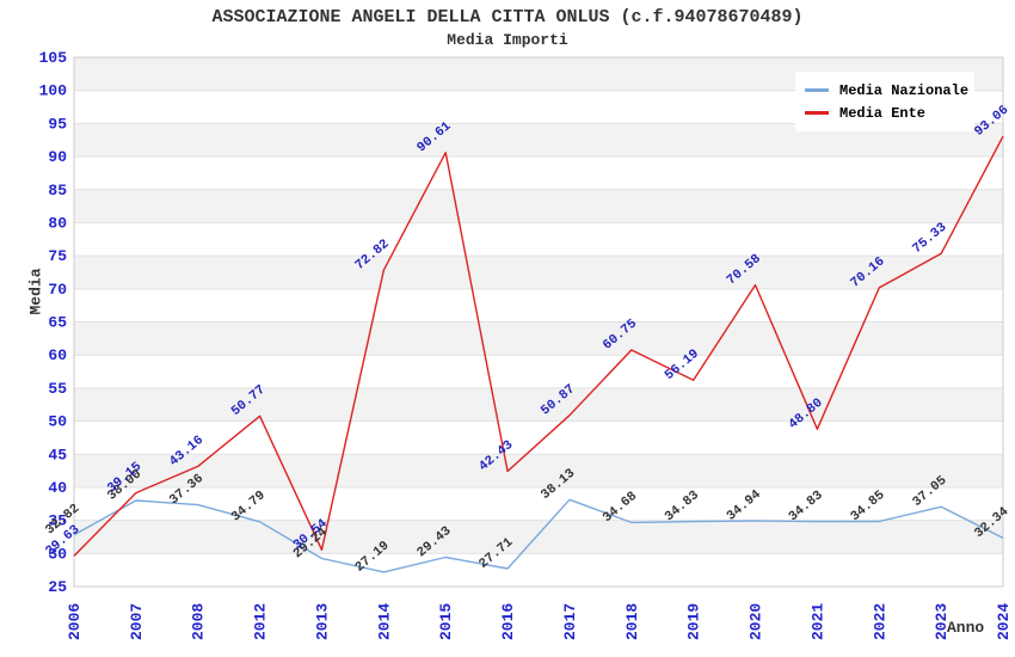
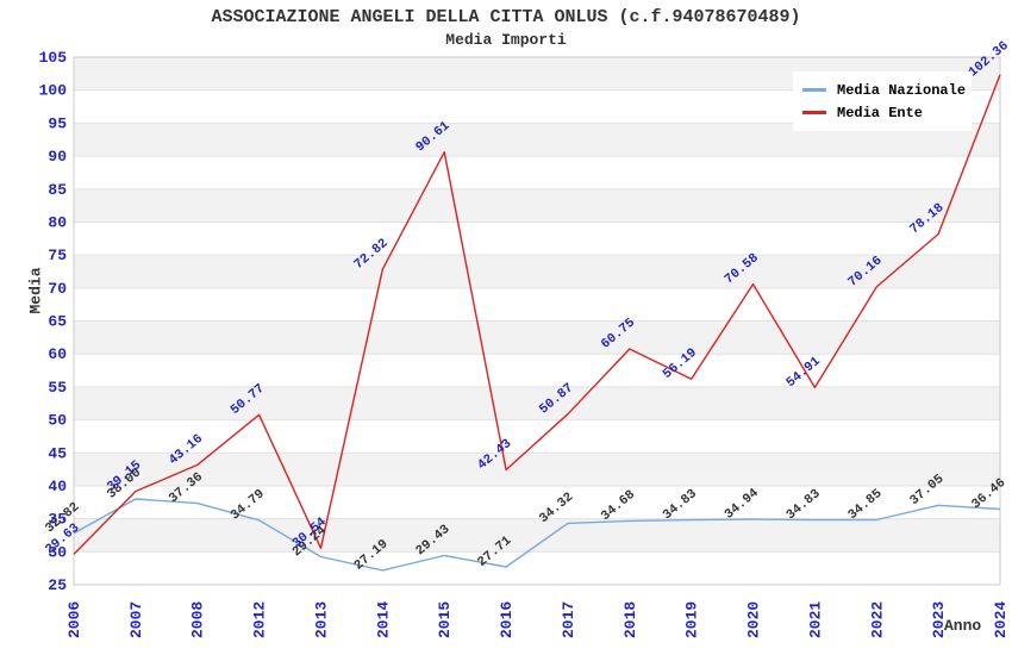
Media Nazionale/2017: 38.13 -> 34.32
Media Ente/2021: 48.80 -> 54.91
Media Ente/2023: 75.33 -> 78.18
Media Nazionale/2024: 32.34 -> 36.46
Media Ente/2024: 93.06 -> 102.36
